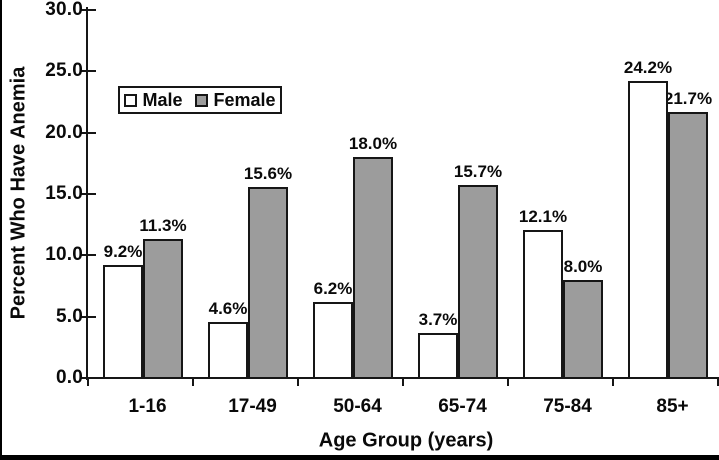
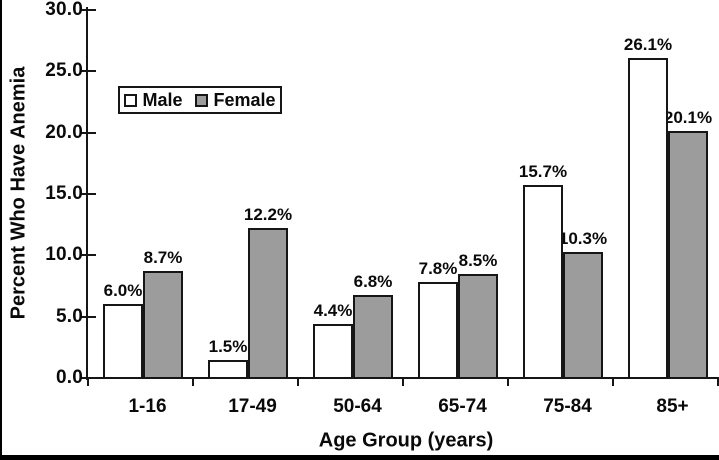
Male/1-16: 9.2% -> 6.0%
Female/1-16: 11.3% -> 8.7%
Male/17-49: 4.6% -> 1.5%
Female/17-49: 15.6% -> 12.2%
Male/50-64: 6.2% -> 4.4%
Female/50-64: 18.0% -> 6.8%
Male/65-74: 3.7% -> 7.8%
Female/65-74: 15.7% -> 8.5%
Male/75-84: 12.1% -> 15.7%
Female/75-84: 8.0% -> 10.3%
Male/85+: 24.2% -> 26.1%
Female/85+: 21.7% -> 20.1%
